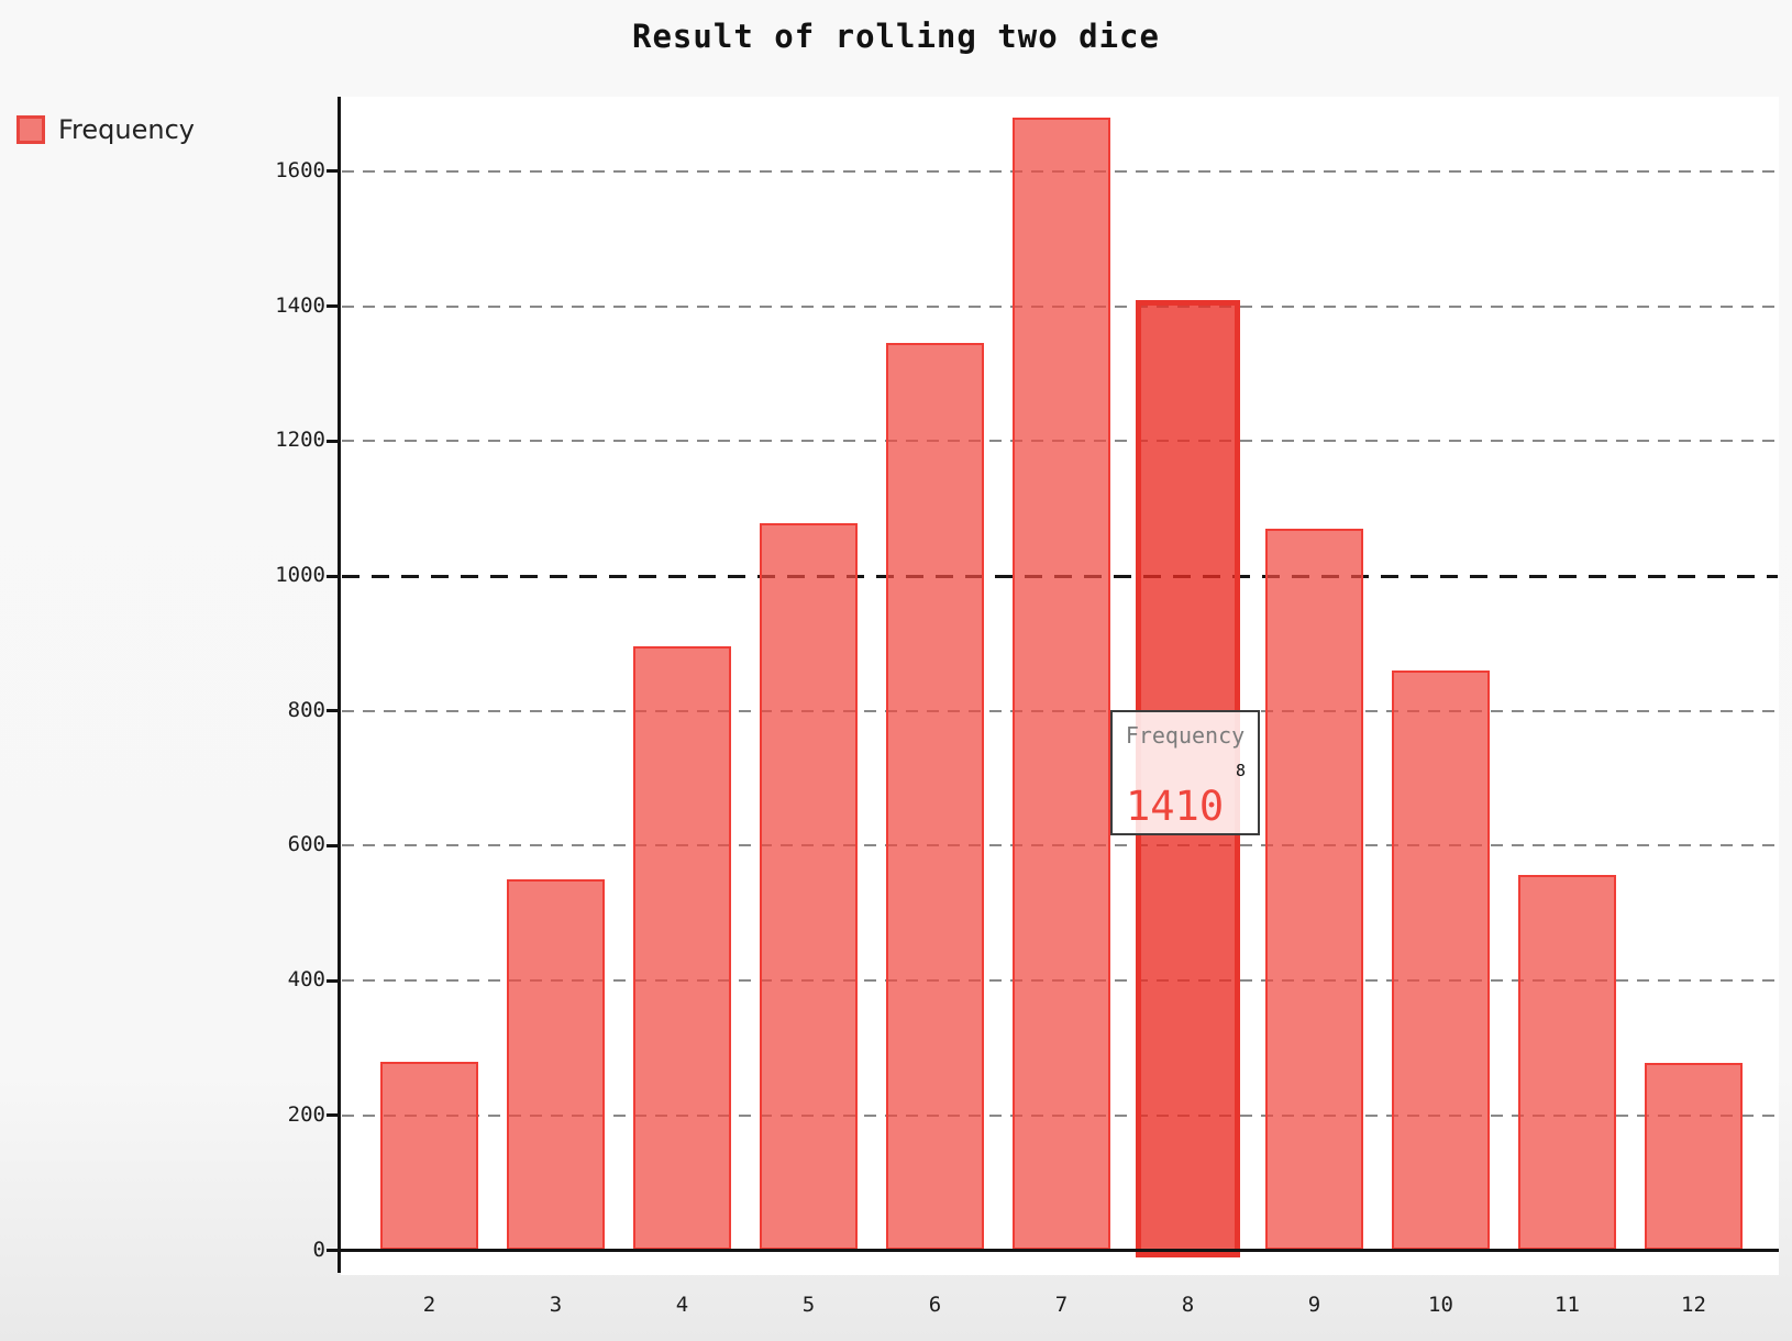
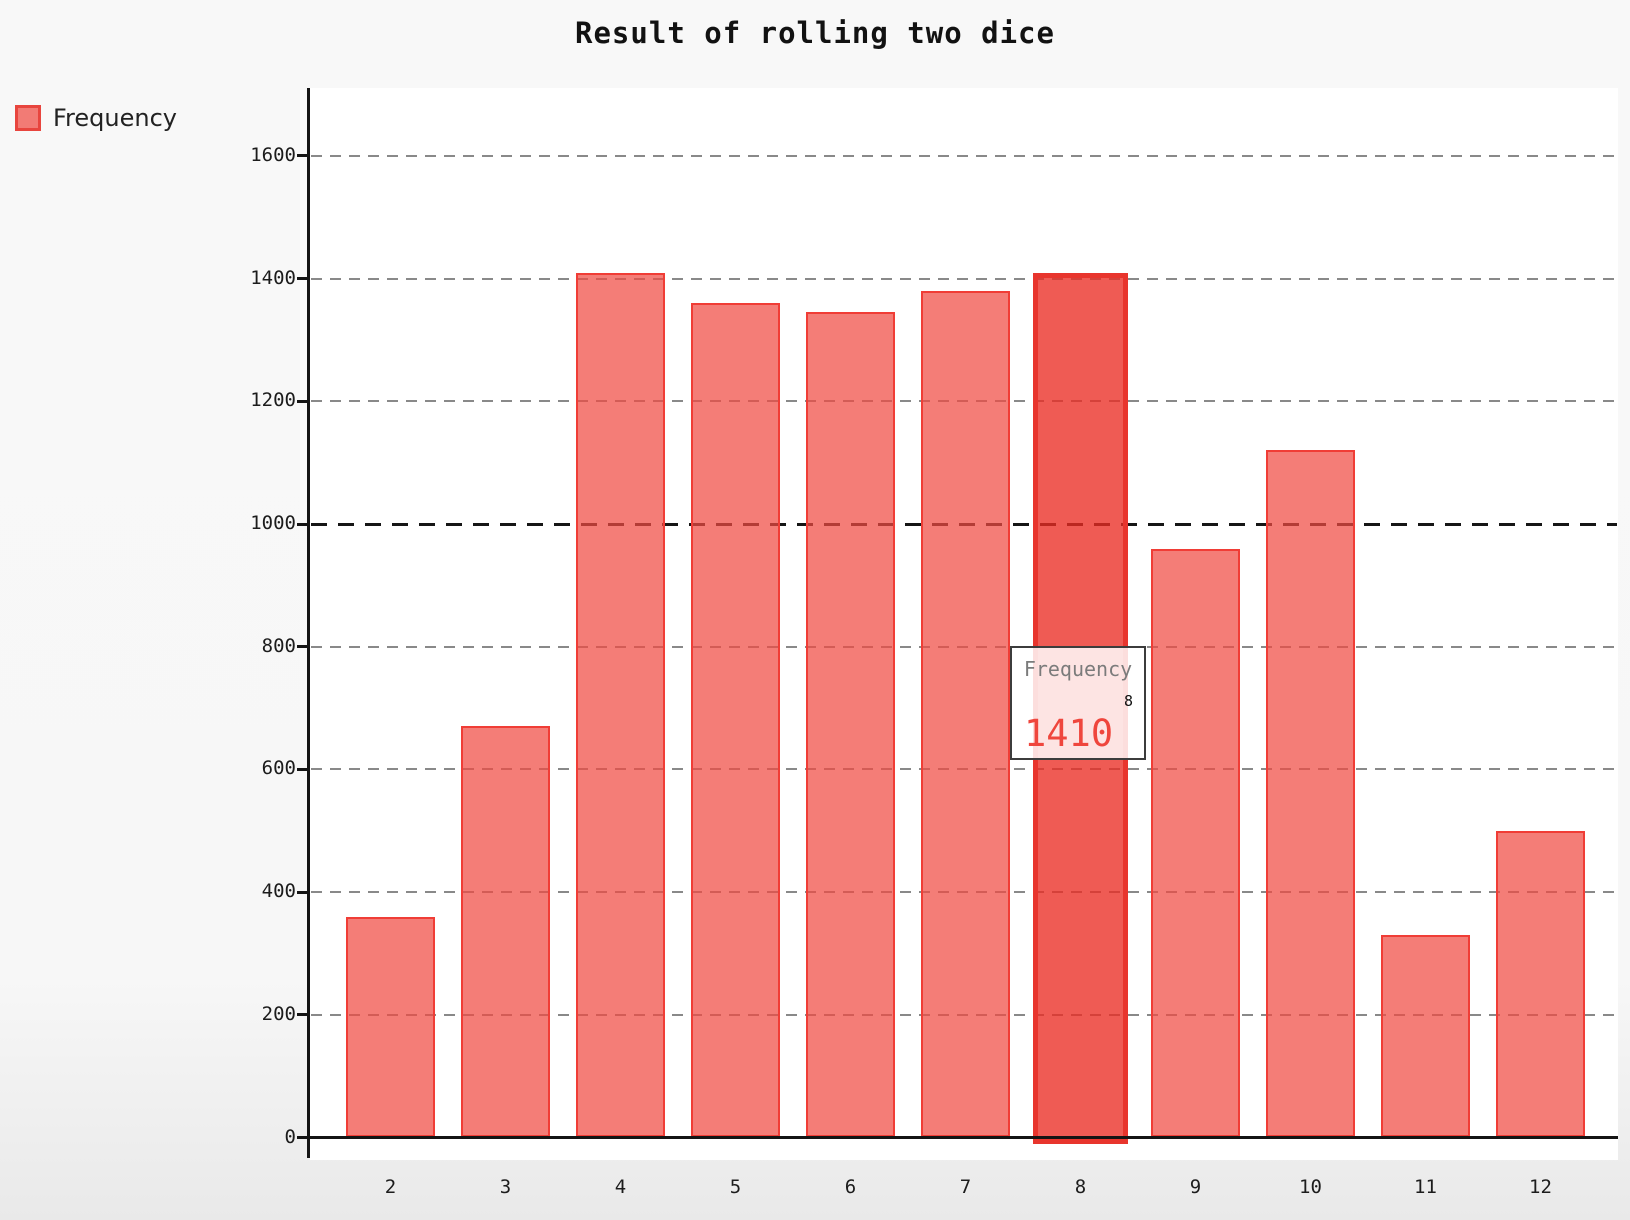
2: 280 -> 360
3: 550 -> 670
4: 900 -> 1410
5: 1080 -> 1360
7: 1680 -> 1380
9: 1070 -> 960
10: 860 -> 1120
11: 560 -> 330
12: 280 -> 500
